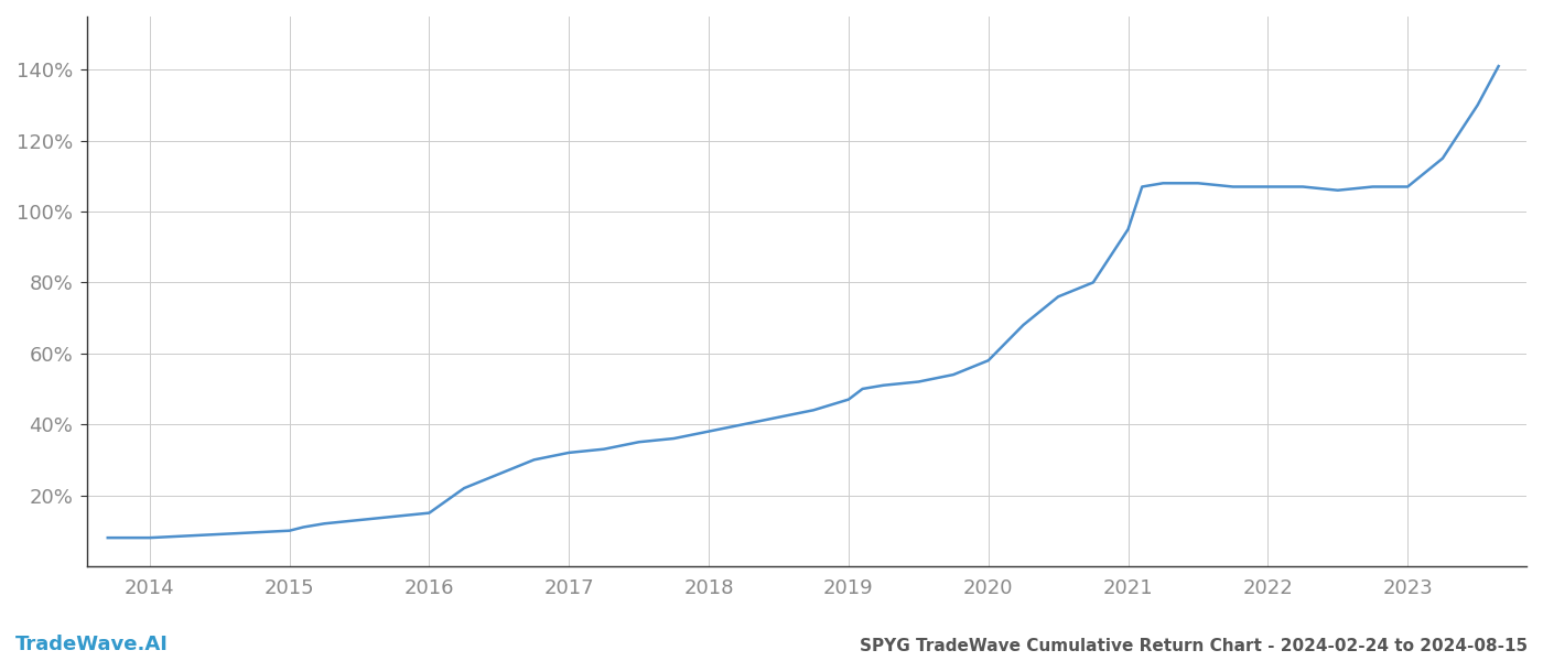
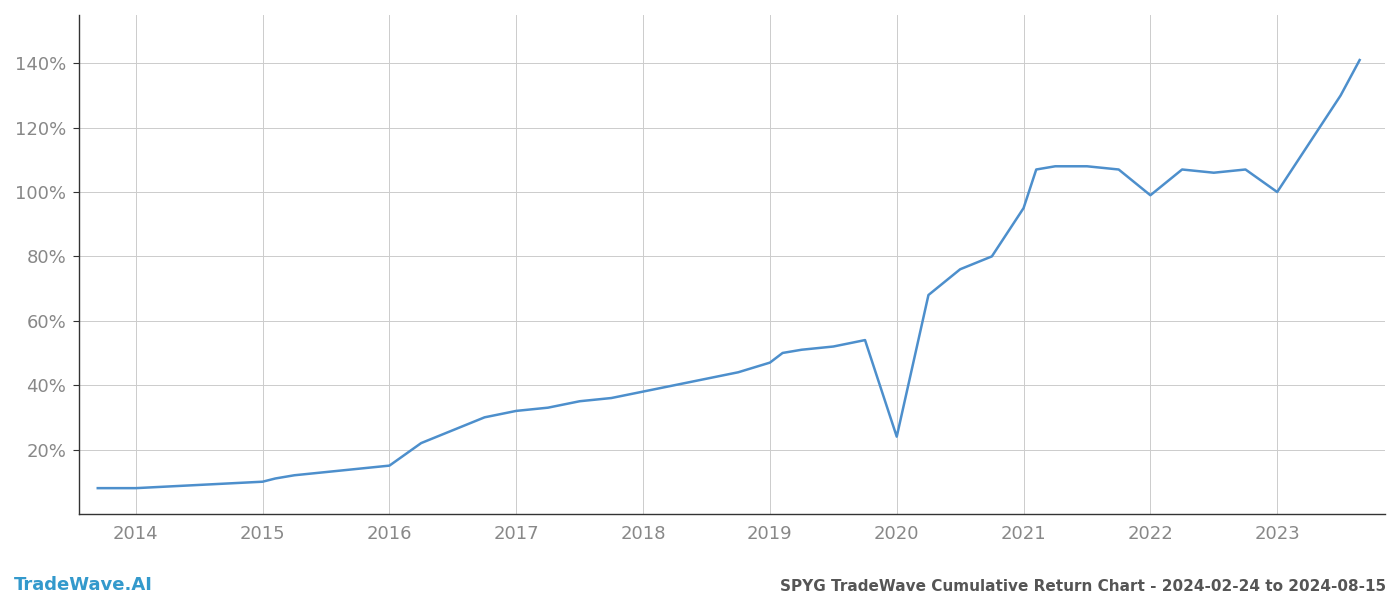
2020: 58.0% -> 24.0%
2022: 107.0% -> 99.0%
2023: 107.0% -> 100.0%
